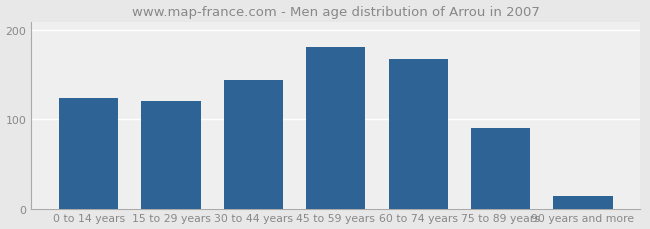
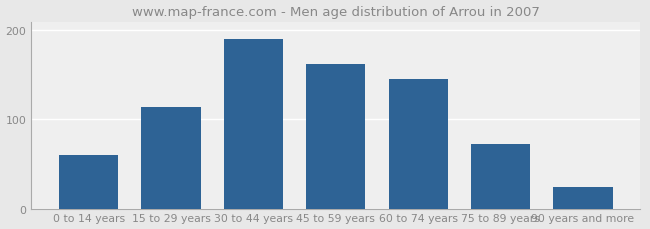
0 to 14 years: 124 -> 60
15 to 29 years: 121 -> 114
30 to 44 years: 144 -> 190
45 to 59 years: 181 -> 162
60 to 74 years: 168 -> 146
75 to 89 years: 91 -> 72
90 years and more: 14 -> 24
